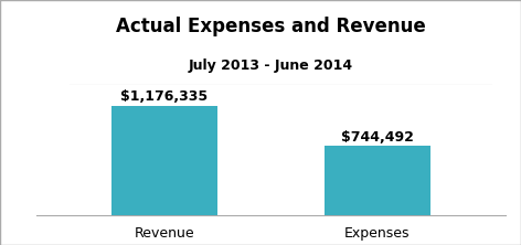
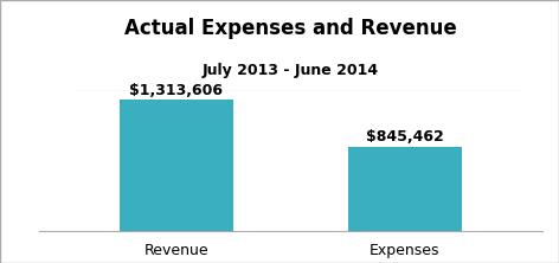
Revenue: $1,176,335 -> $1,313,606
Expenses: $744,492 -> $845,462
